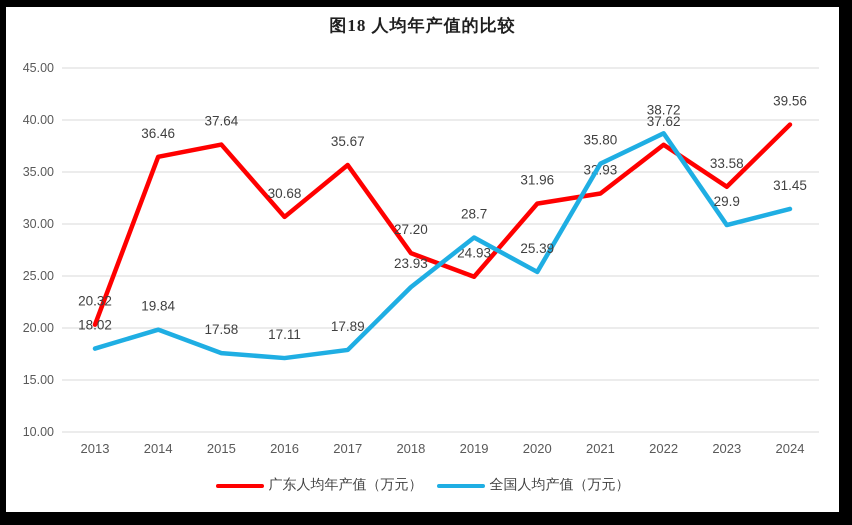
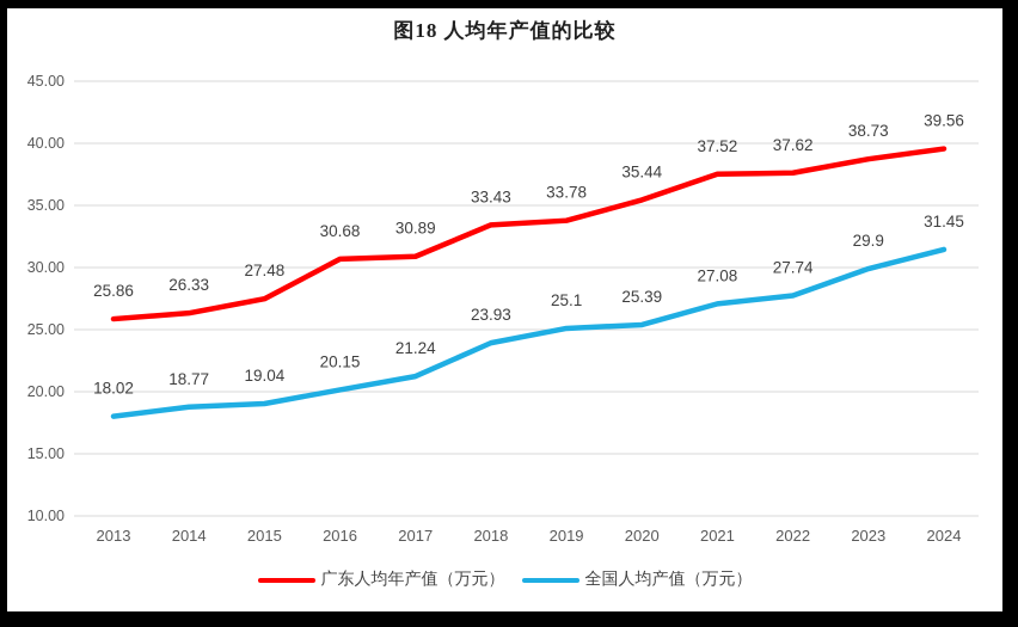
广东人均年产值（万元）/2013: 20.32 -> 25.86
广东人均年产值（万元）/2014: 36.46 -> 26.33
全国人均产值（万元）/2014: 19.84 -> 18.77
广东人均年产值（万元）/2015: 37.64 -> 27.48
全国人均产值（万元）/2015: 17.58 -> 19.04
全国人均产值（万元）/2016: 17.11 -> 20.15
广东人均年产值（万元）/2017: 35.67 -> 30.89
全国人均产值（万元）/2017: 17.89 -> 21.24
广东人均年产值（万元）/2018: 27.20 -> 33.43
广东人均年产值（万元）/2019: 24.93 -> 33.78
全国人均产值（万元）/2019: 28.7 -> 25.1
广东人均年产值（万元）/2020: 31.96 -> 35.44
广东人均年产值（万元）/2021: 32.93 -> 37.52
全国人均产值（万元）/2021: 35.80 -> 27.08
全国人均产值（万元）/2022: 38.72 -> 27.74
广东人均年产值（万元）/2023: 33.58 -> 38.73
